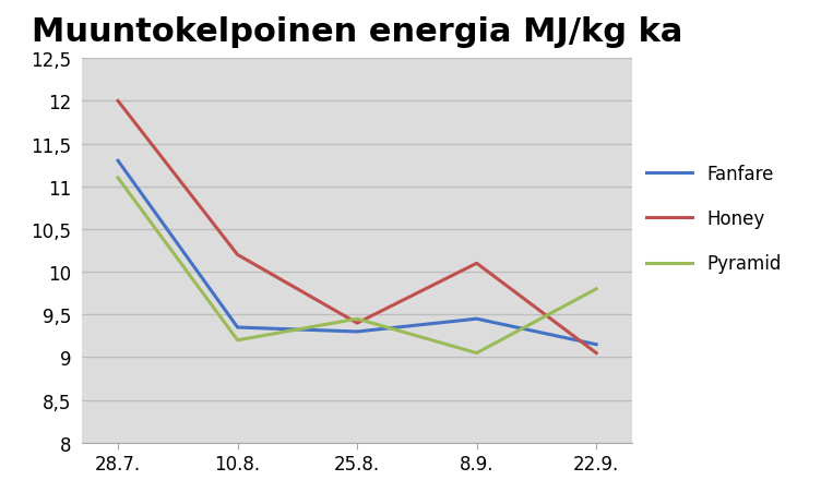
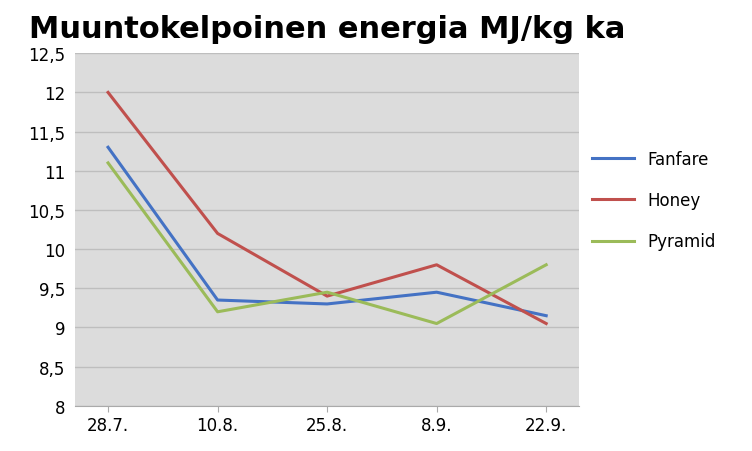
Honey/8.9.: 10,10 -> 9,80
